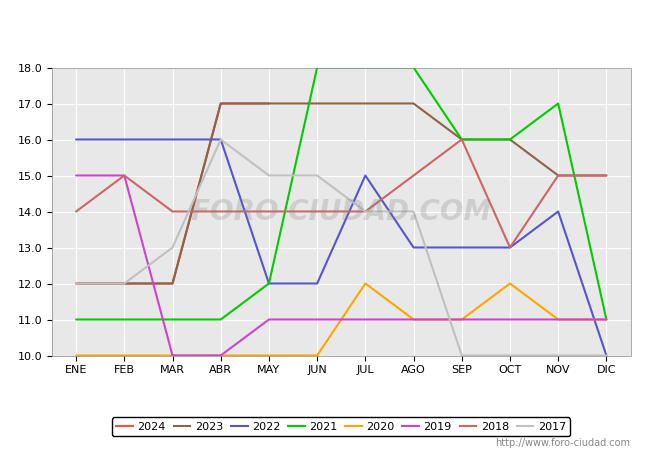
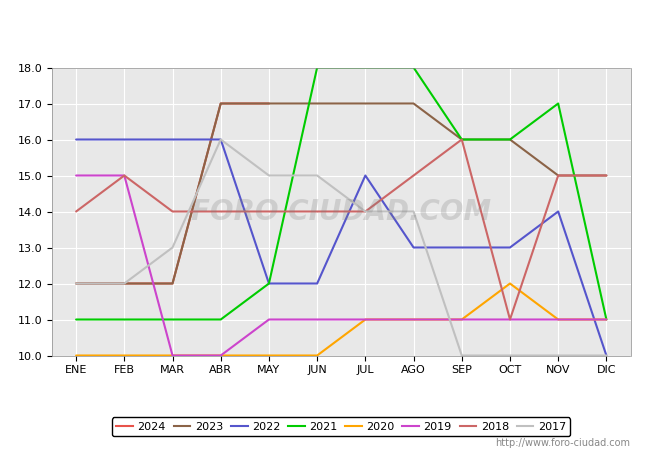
2020/JUL: 12 -> 11
2018/OCT: 13 -> 11
